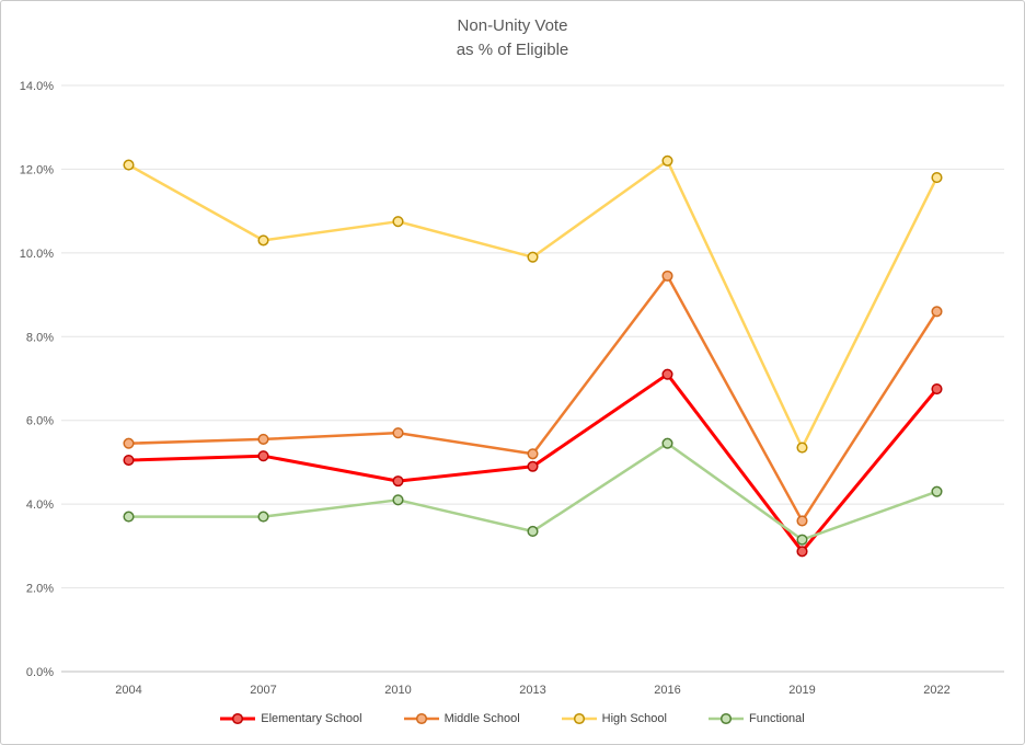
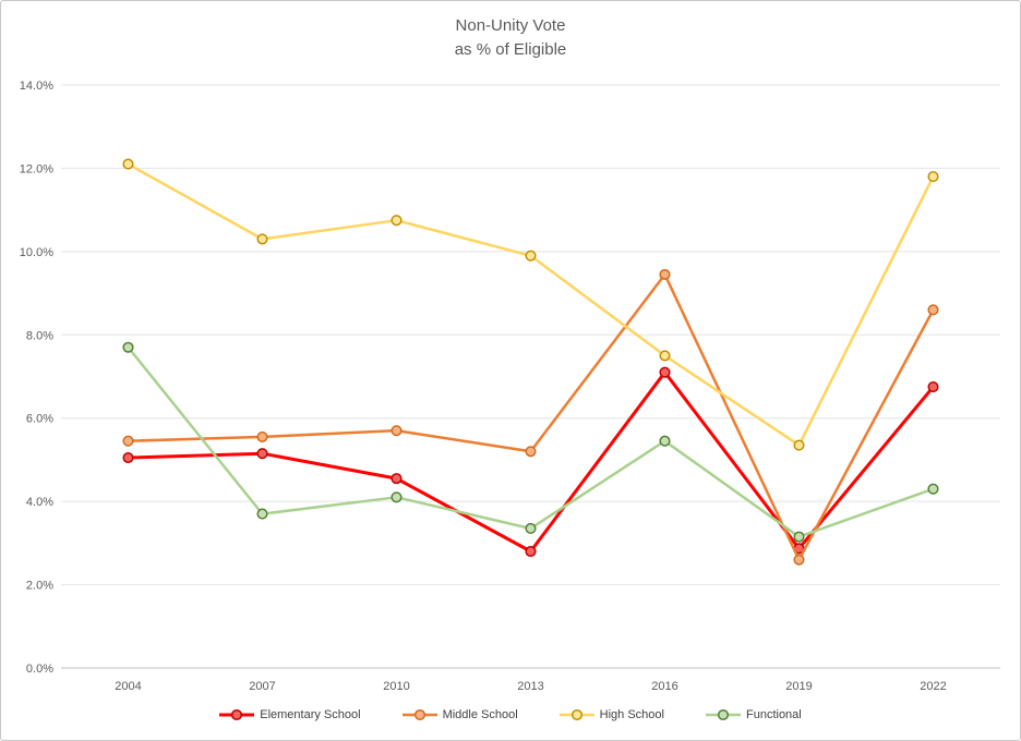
Functional/2004: 3.7% -> 7.7%
Elementary School/2013: 4.9% -> 2.8%
High School/2016: 12.2% -> 7.5%
Middle School/2019: 3.6% -> 2.6%
